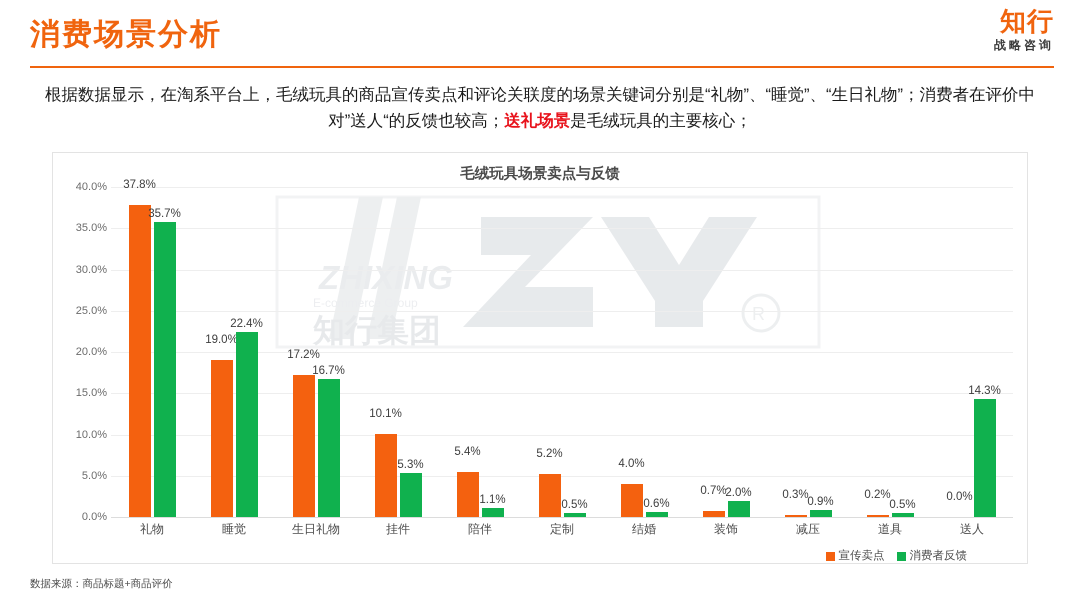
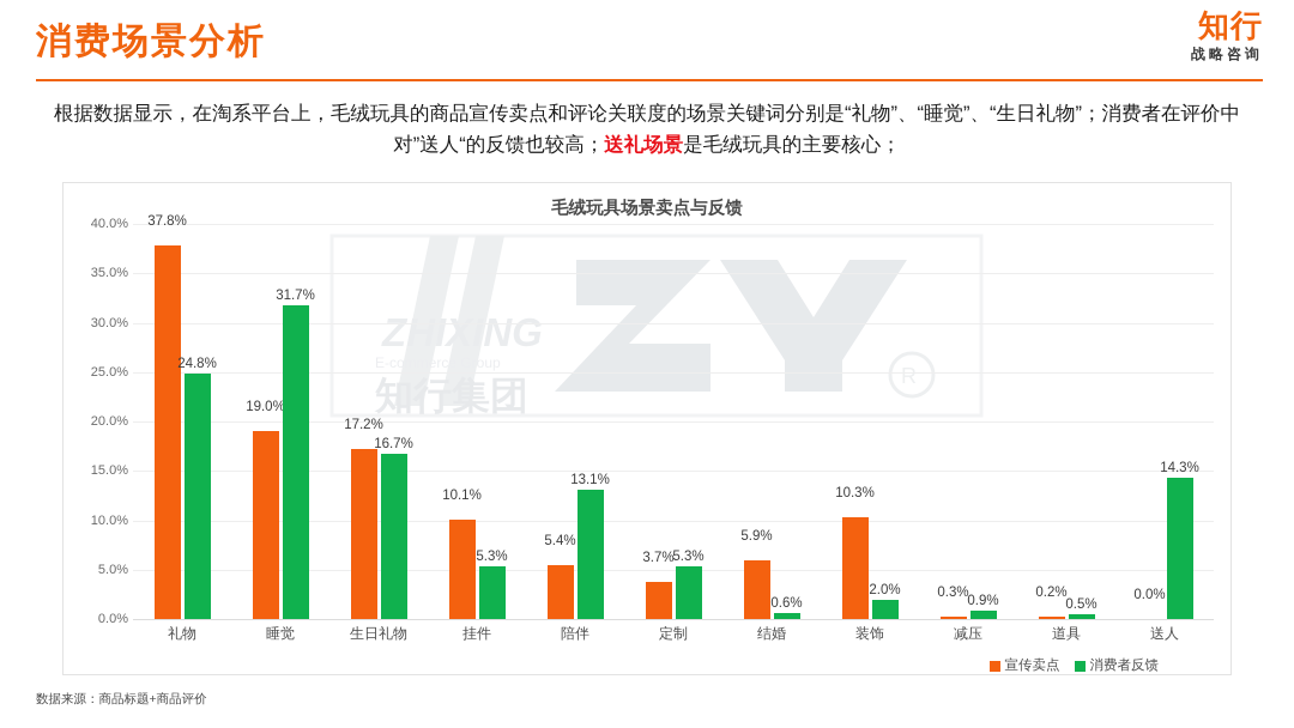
消费者反馈/礼物: 35.7% -> 24.8%
消费者反馈/睡觉: 22.4% -> 31.7%
消费者反馈/陪伴: 1.1% -> 13.1%
宣传卖点/定制: 5.2% -> 3.7%
消费者反馈/定制: 0.5% -> 5.3%
宣传卖点/结婚: 4.0% -> 5.9%
宣传卖点/装饰: 0.7% -> 10.3%
